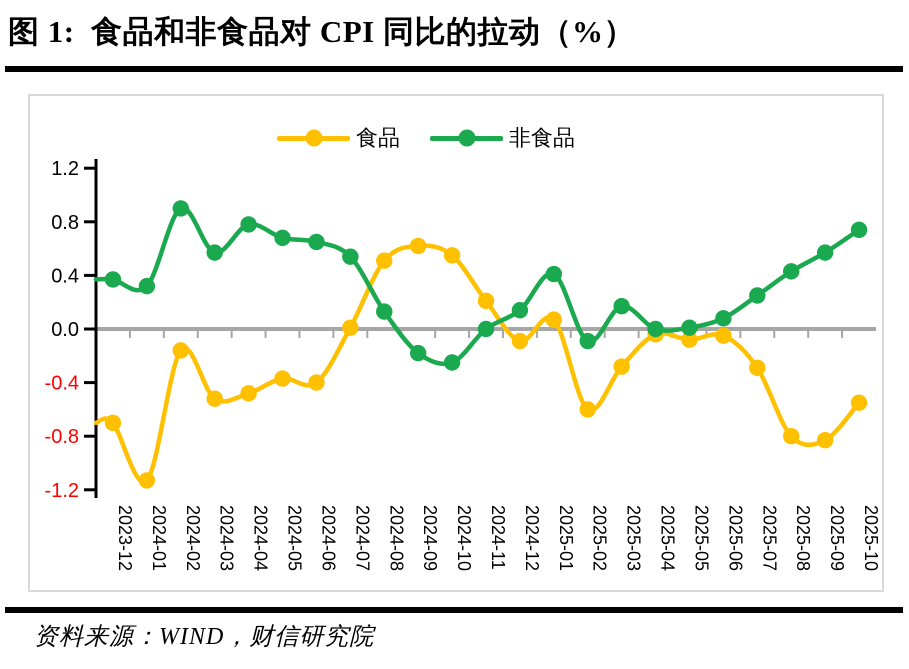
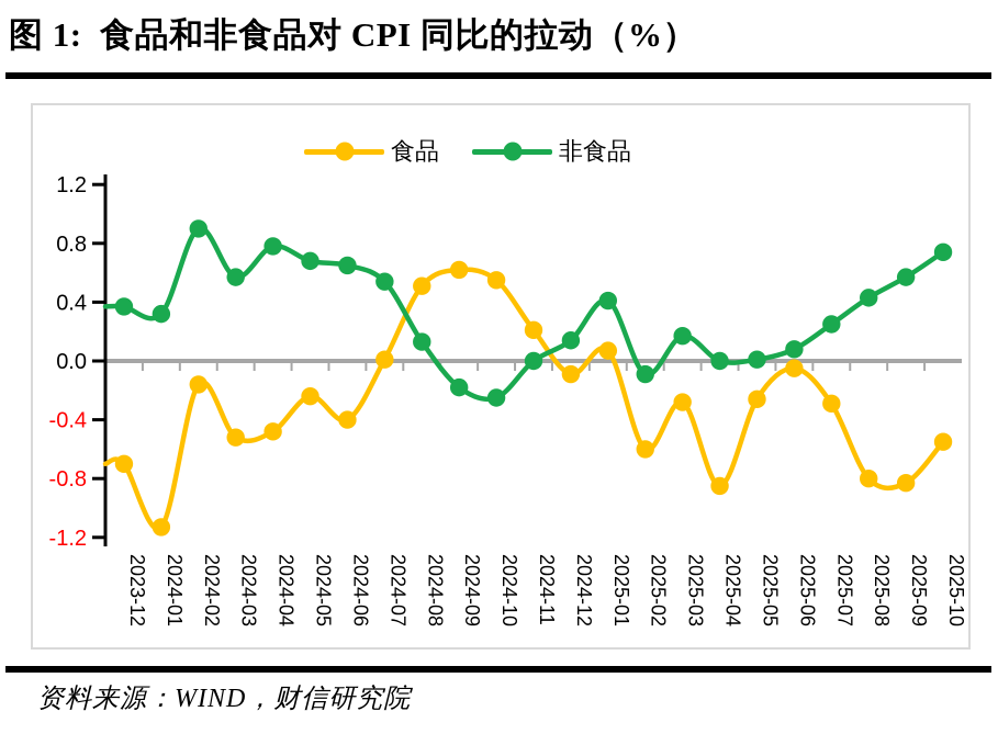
食品/2024-05: -0.37 -> -0.24
食品/2025-04: -0.04 -> -0.85
食品/2025-05: -0.08 -> -0.26
